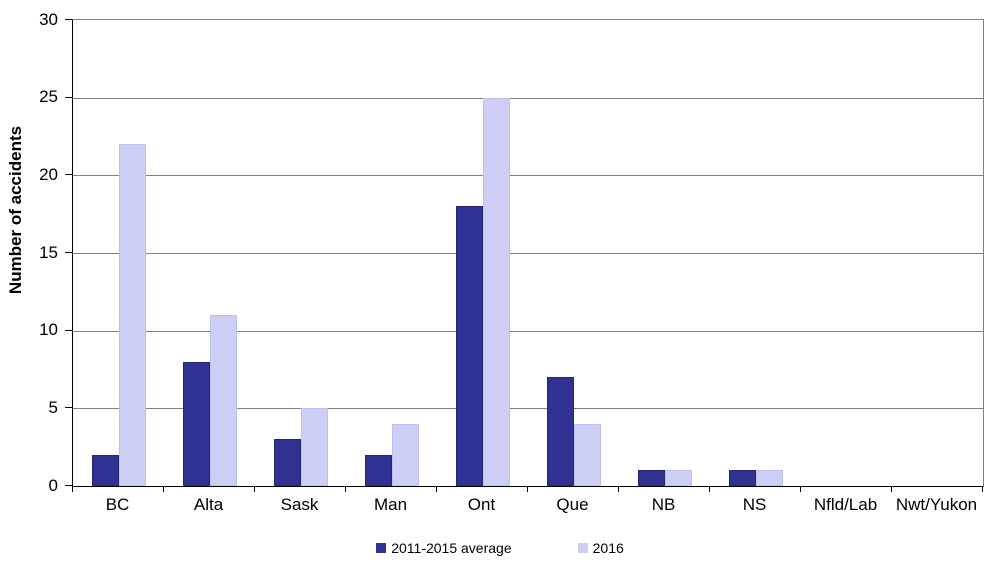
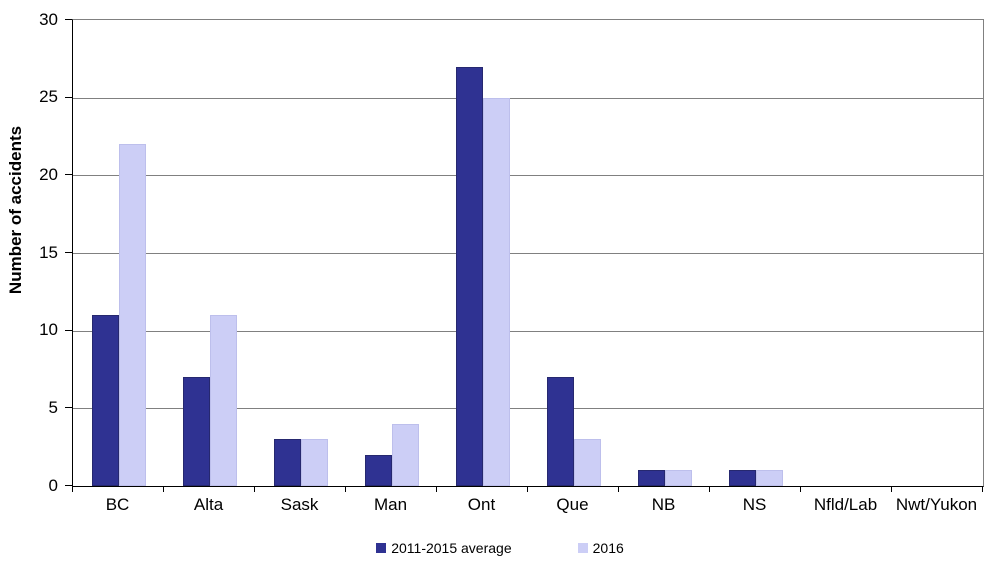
2011-2015 average/BC: 2 -> 11
2011-2015 average/Alta: 8 -> 7
2016/Sask: 5 -> 3
2011-2015 average/Ont: 18 -> 27
2016/Que: 4 -> 3
